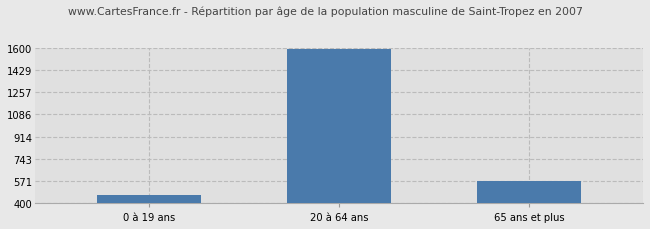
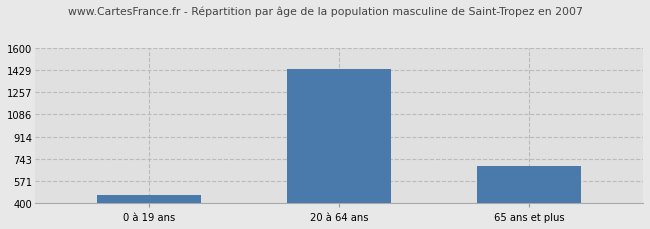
20 à 64 ans: 1590 -> 1440
65 ans et plus: 570 -> 690
